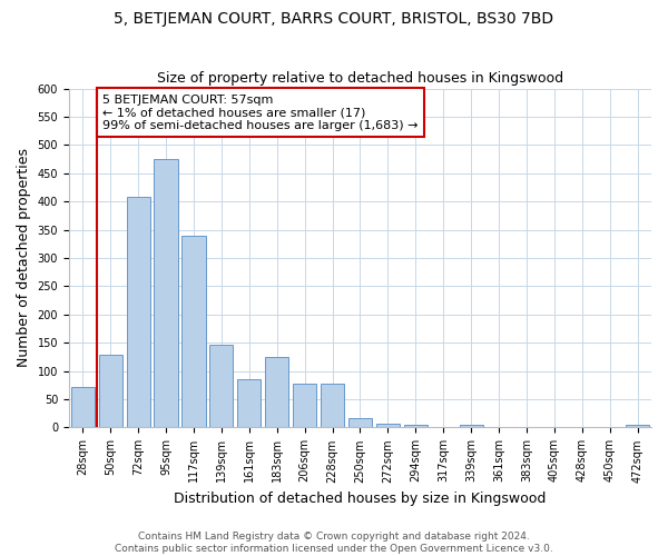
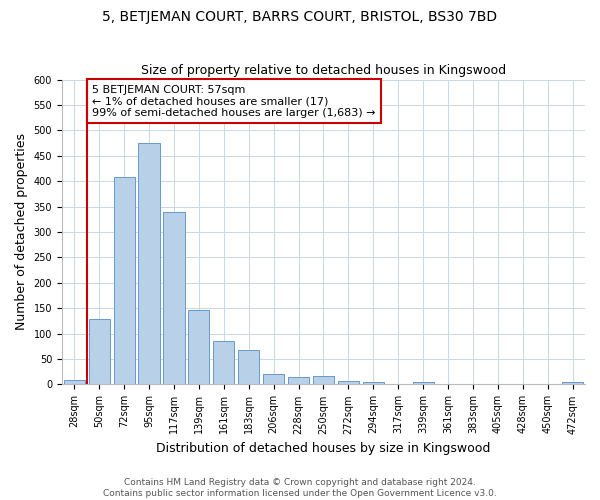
28sqm: 72 -> 8
183sqm: 124 -> 68
206sqm: 78 -> 20
228sqm: 78 -> 14
